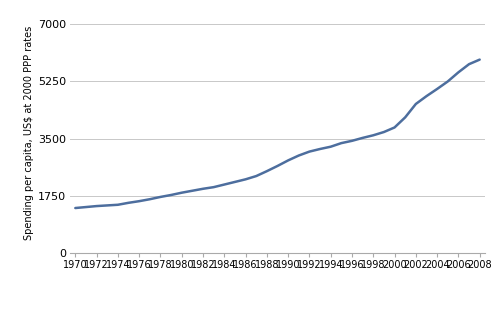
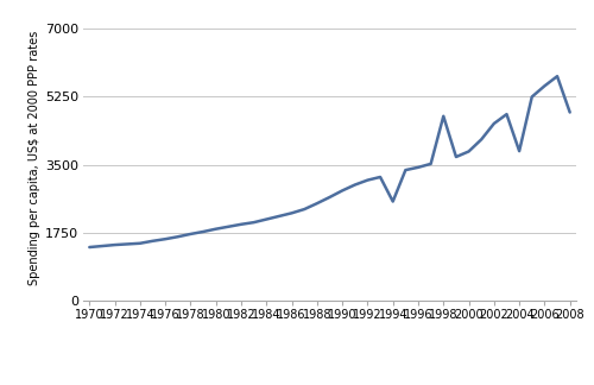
1994: 3250 -> 2550
1998: 3600 -> 4750
2004: 5020 -> 3850
2008: 5920 -> 4850
